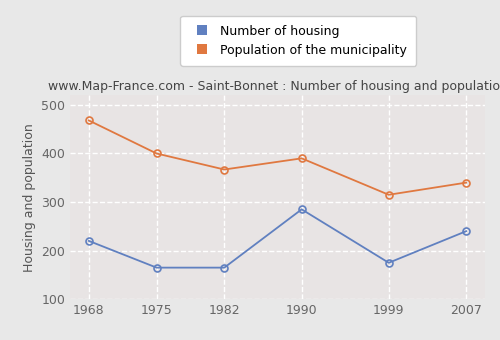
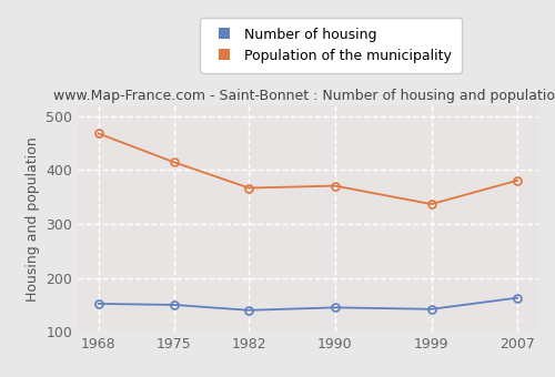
Number of housing/1968: 220 -> 152
Number of housing/1975: 165 -> 150
Population of the municipality/1975: 400 -> 415
Number of housing/1982: 165 -> 140
Number of housing/1990: 285 -> 145
Population of the municipality/1990: 390 -> 371
Number of housing/1999: 175 -> 142
Population of the municipality/1999: 315 -> 337
Number of housing/2007: 240 -> 163
Population of the municipality/2007: 340 -> 381
